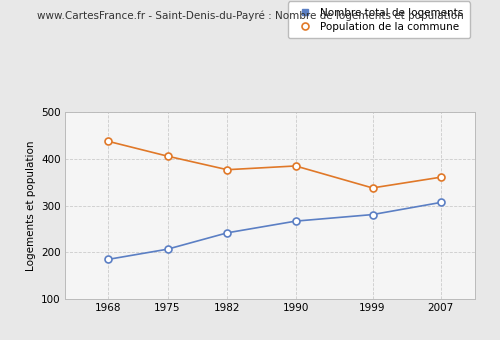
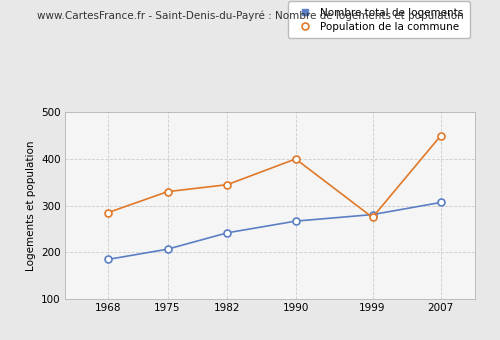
Population de la commune/1968: 438 -> 285
Population de la commune/1975: 406 -> 330
Population de la commune/1982: 377 -> 345
Population de la commune/1990: 385 -> 400
Population de la commune/1999: 338 -> 275
Population de la commune/2007: 361 -> 450
